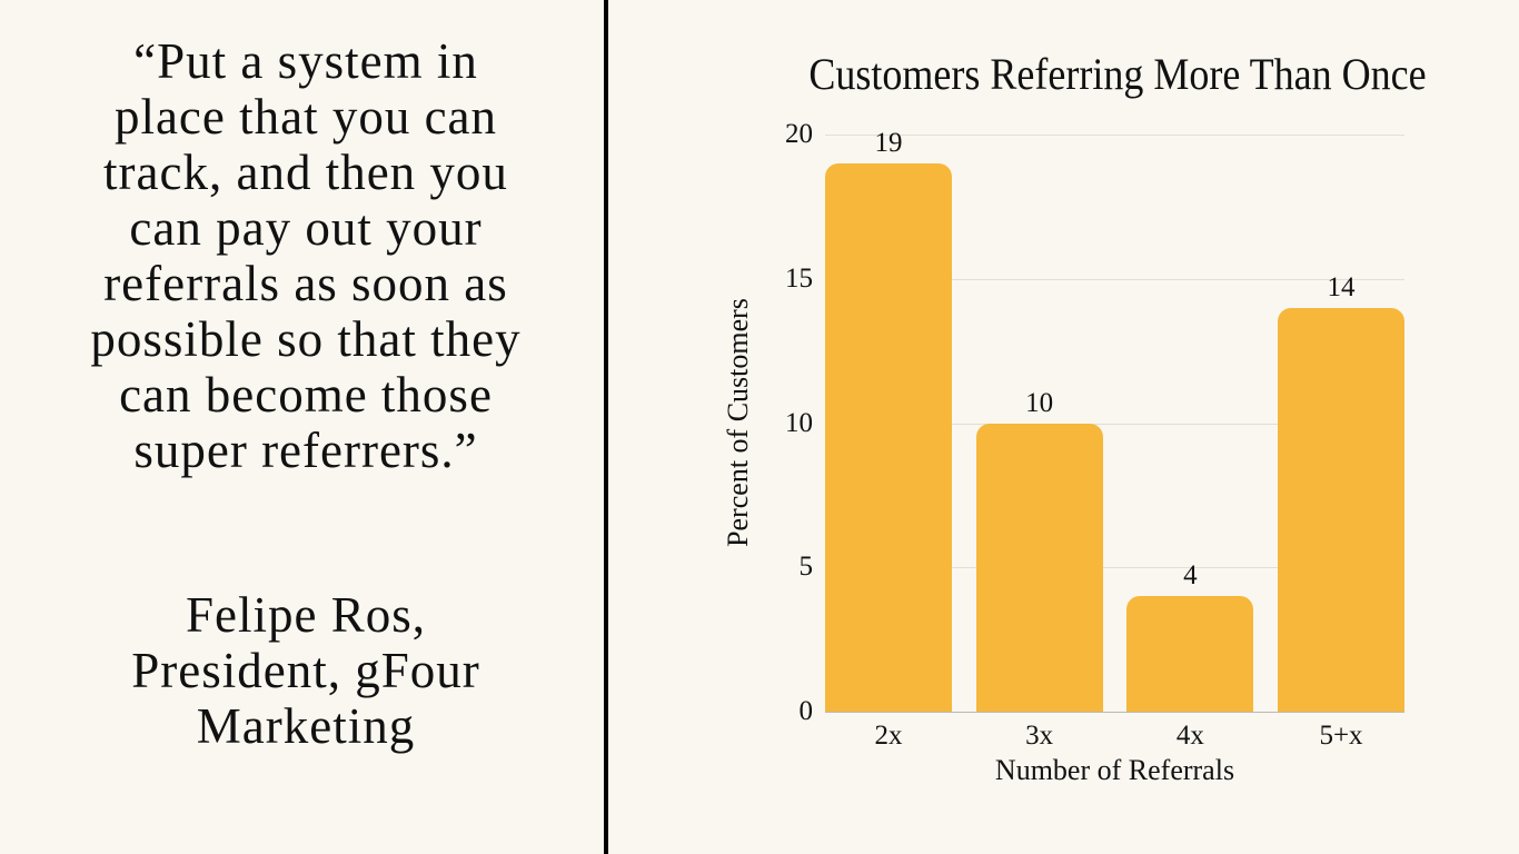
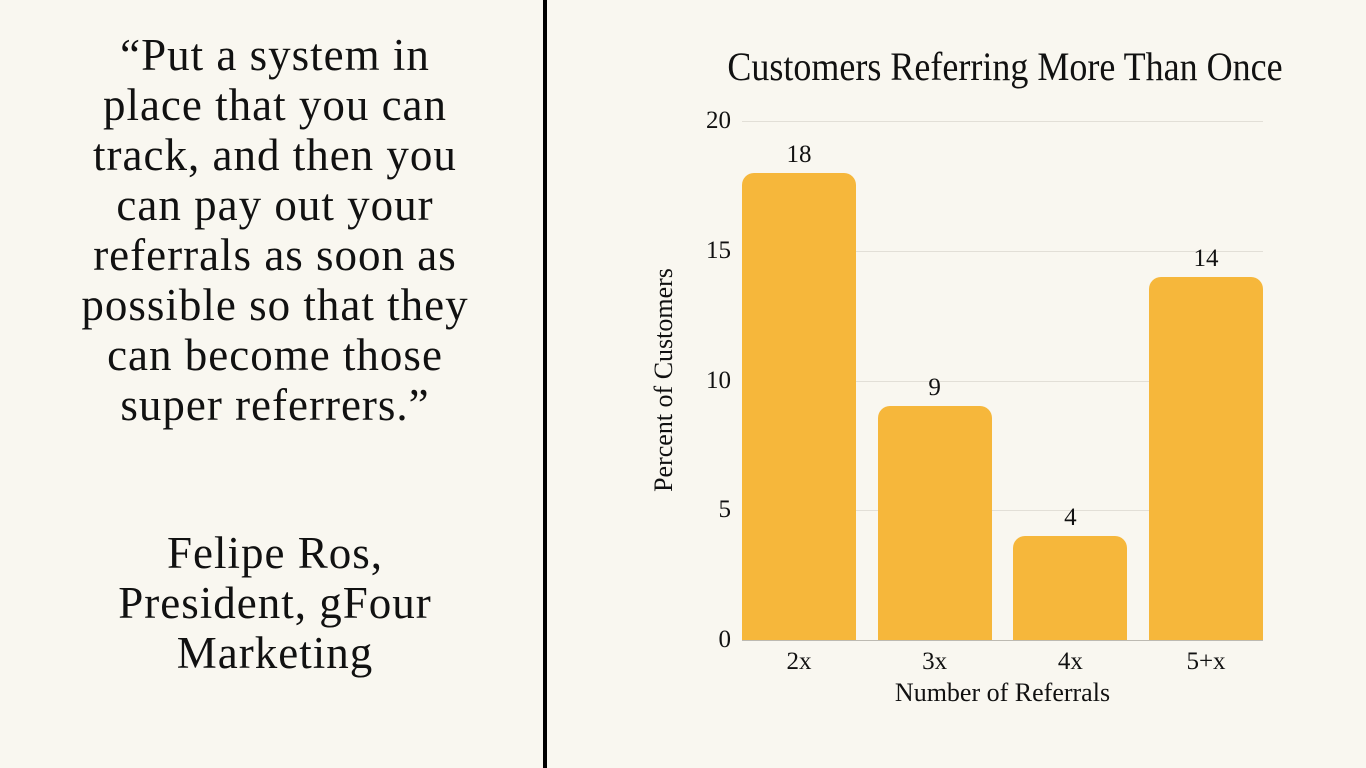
2x: 19 -> 18
3x: 10 -> 9
